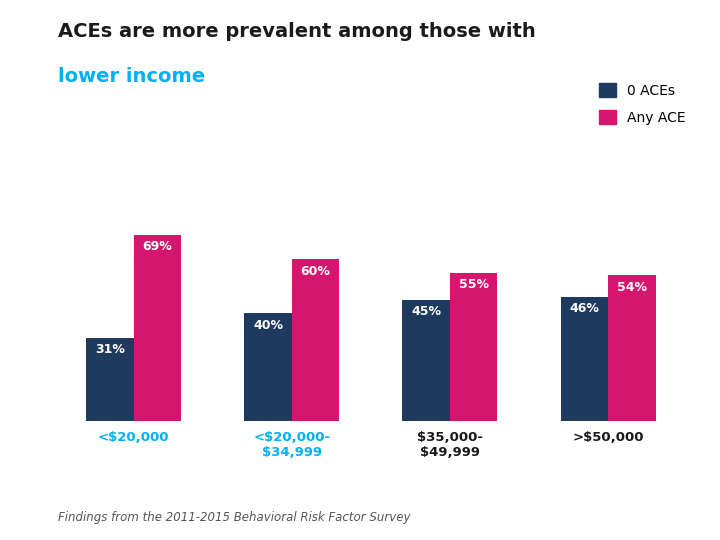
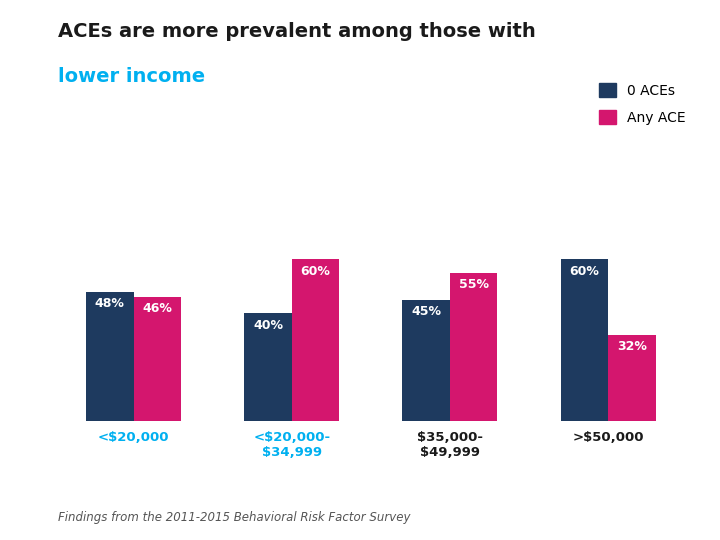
0 ACEs/<$20,000: 31% -> 48%
Any ACE/<$20,000: 69% -> 46%
0 ACEs/>$50,000: 46% -> 60%
Any ACE/>$50,000: 54% -> 32%
